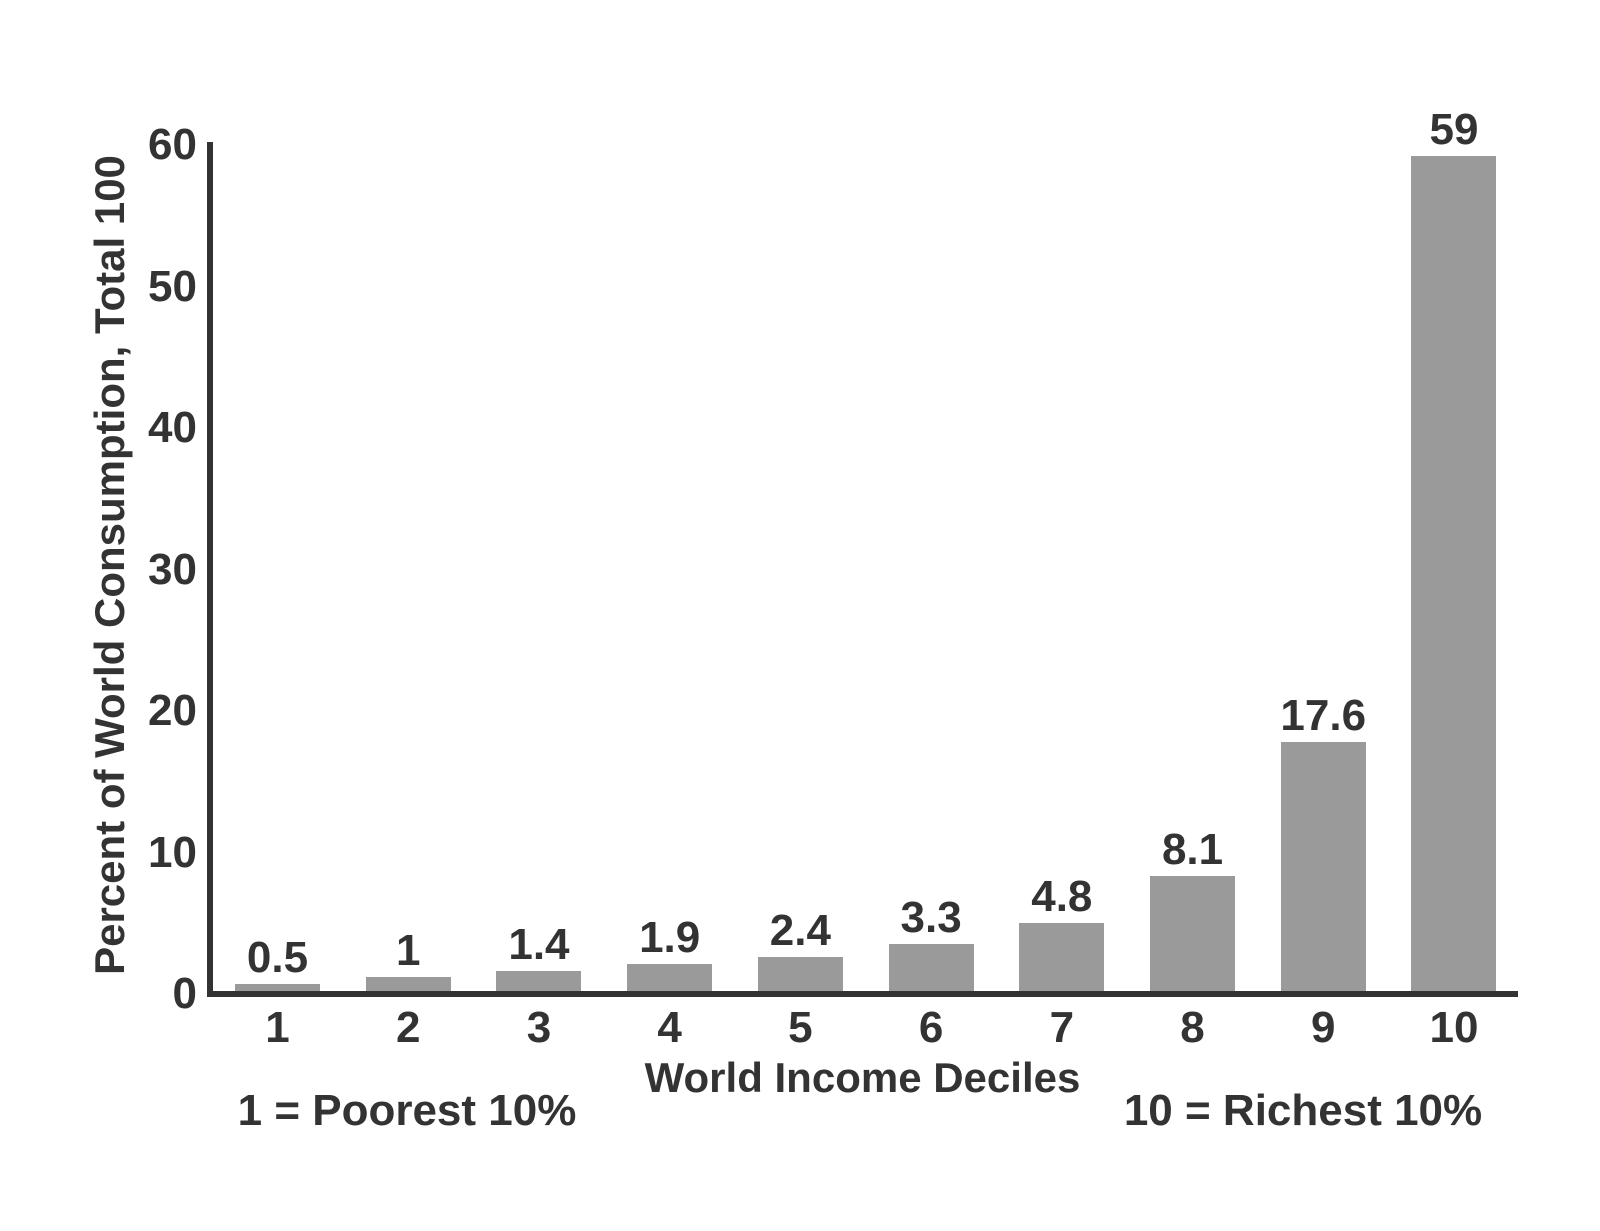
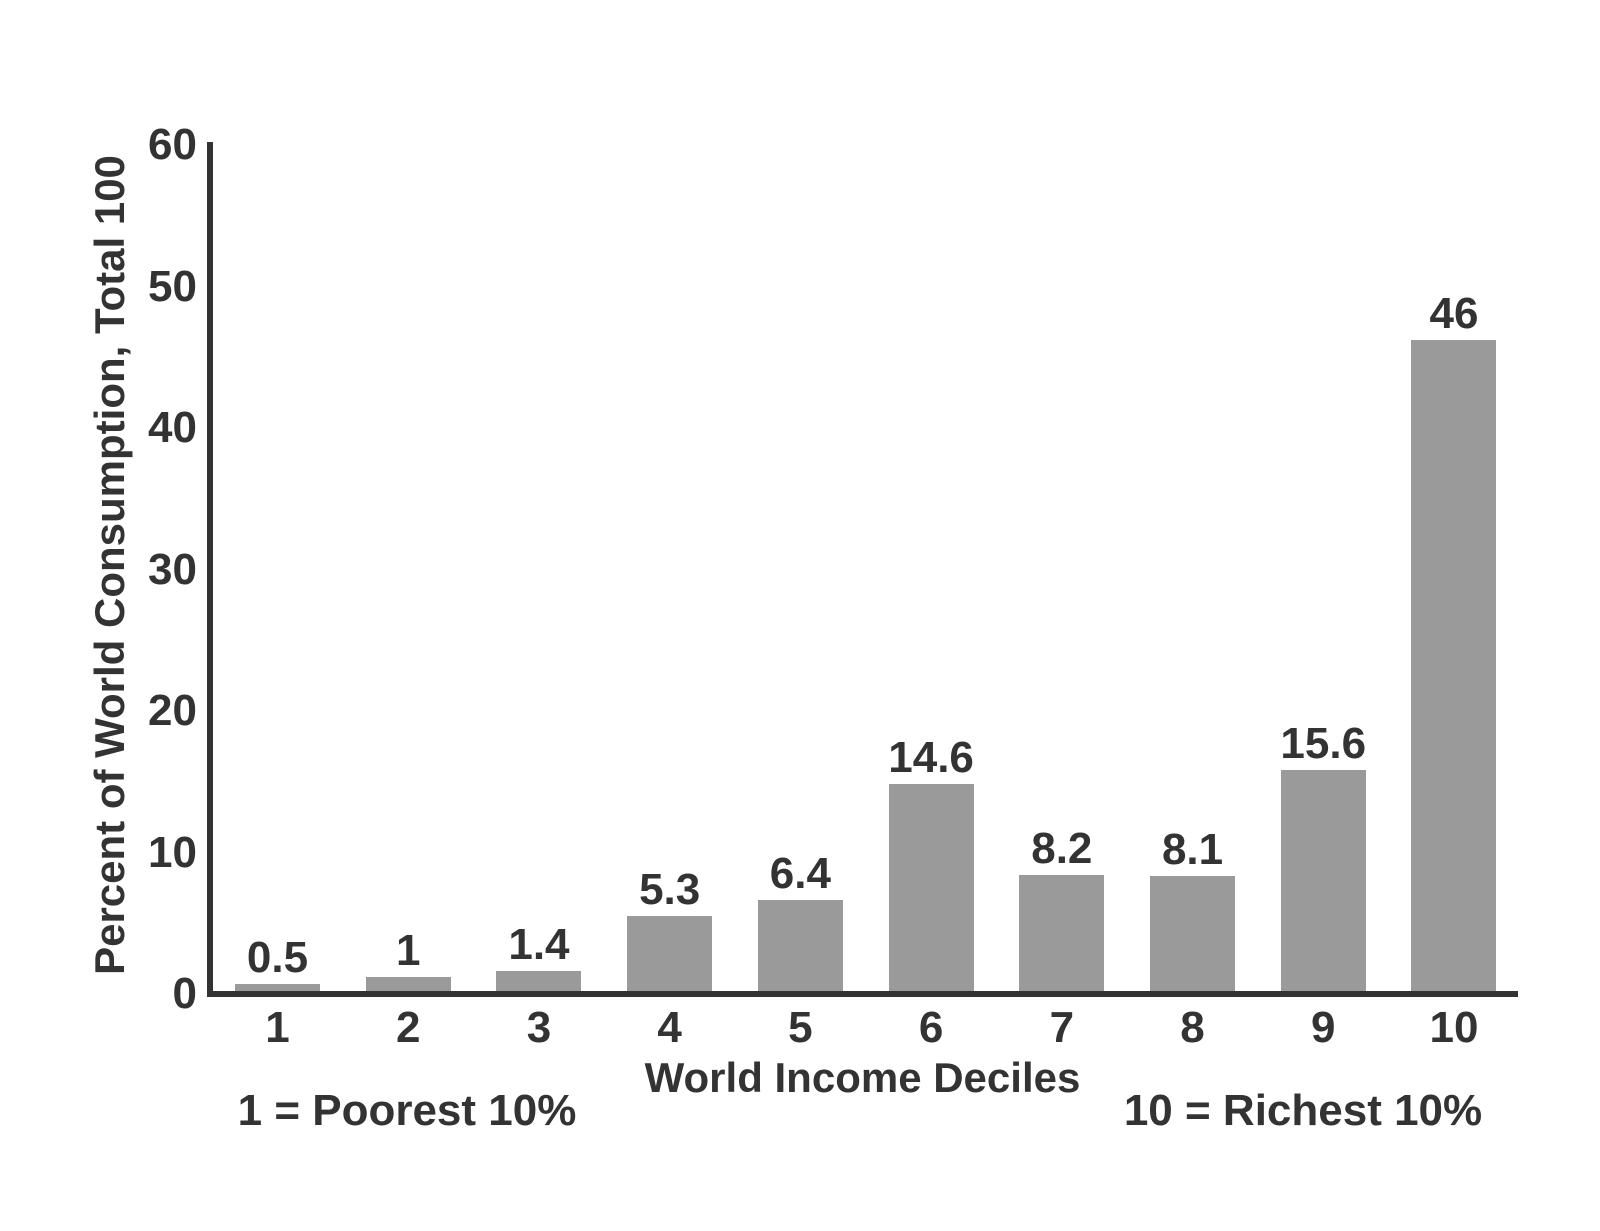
4: 1.9 -> 5.3
5: 2.4 -> 6.4
6: 3.3 -> 14.6
7: 4.8 -> 8.2
9: 17.6 -> 15.6
10: 59 -> 46
